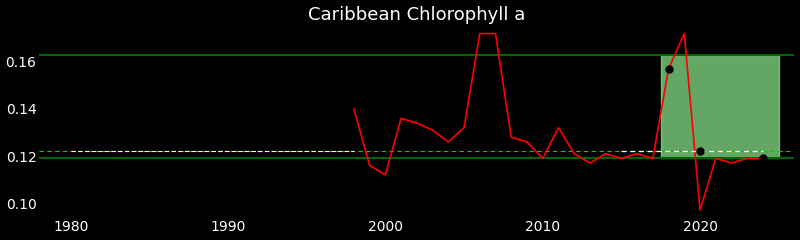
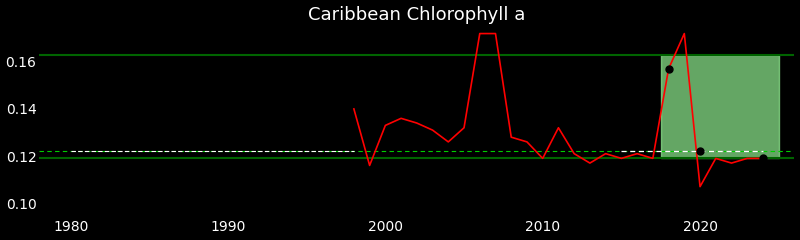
2000: 0.112 -> 0.133
2020: 0.097 -> 0.107
